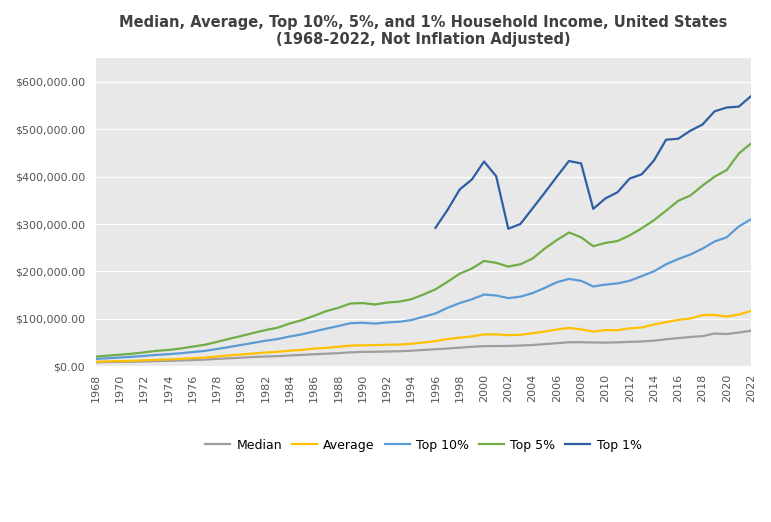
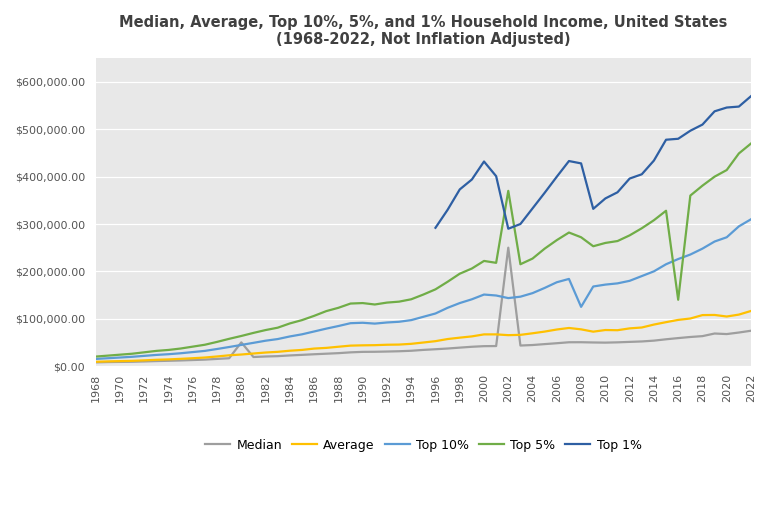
Median/1980: $18,000 -> $50,000
Median/2002: $42,000 -> $250,000
Top 5%/2002: $210,000 -> $370,000
Top 10%/2008: $180,000 -> $125,000
Top 5%/2016: $349,000 -> $140,000
